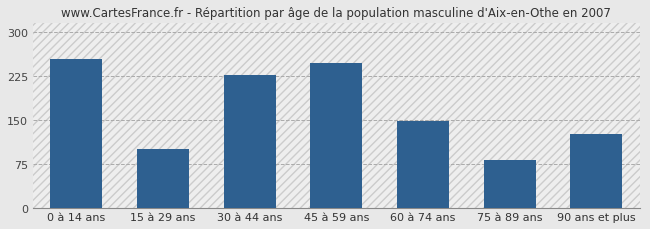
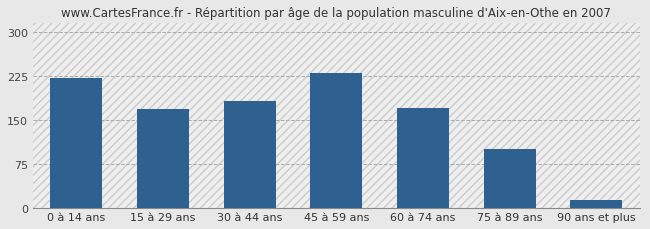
0 à 14 ans: 254 -> 222
15 à 29 ans: 100 -> 168
30 à 44 ans: 226 -> 182
45 à 59 ans: 246 -> 230
60 à 74 ans: 148 -> 170
75 à 89 ans: 82 -> 100
90 ans et plus: 126 -> 13
